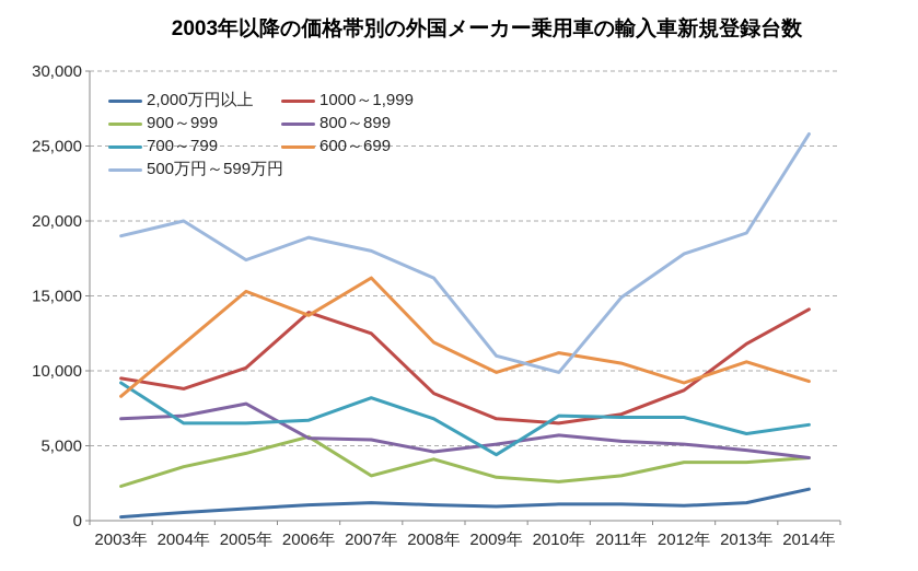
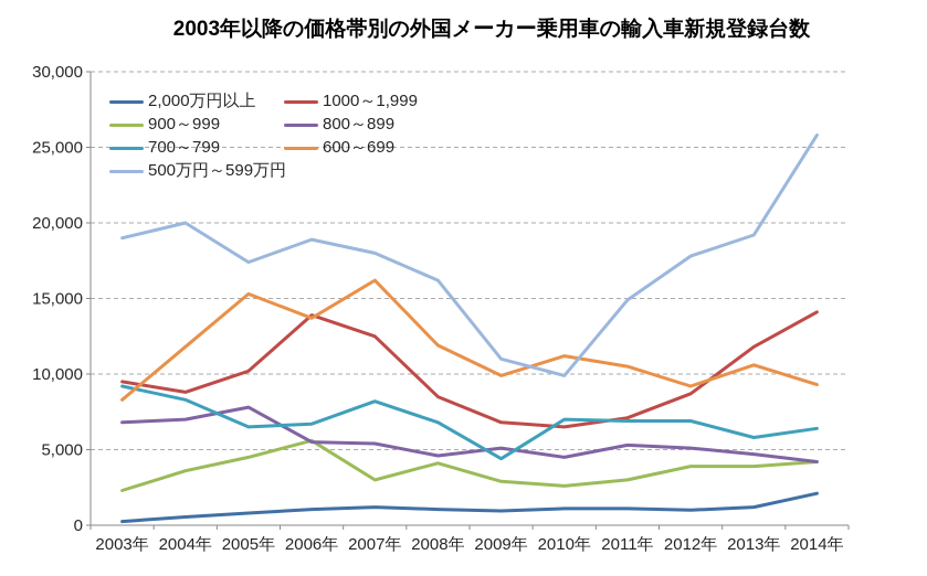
700～799/2004年: 6500 -> 8300
800～899/2010年: 5700 -> 4500
